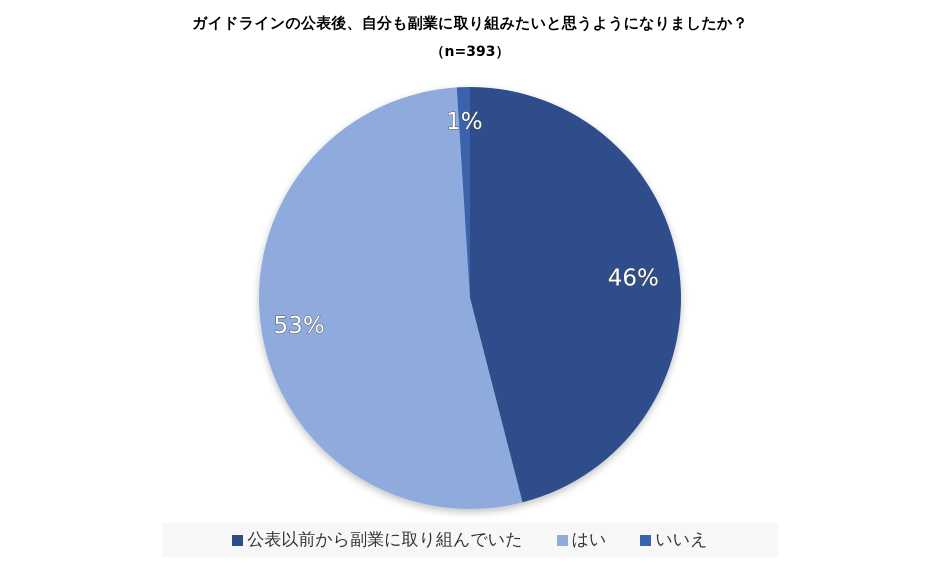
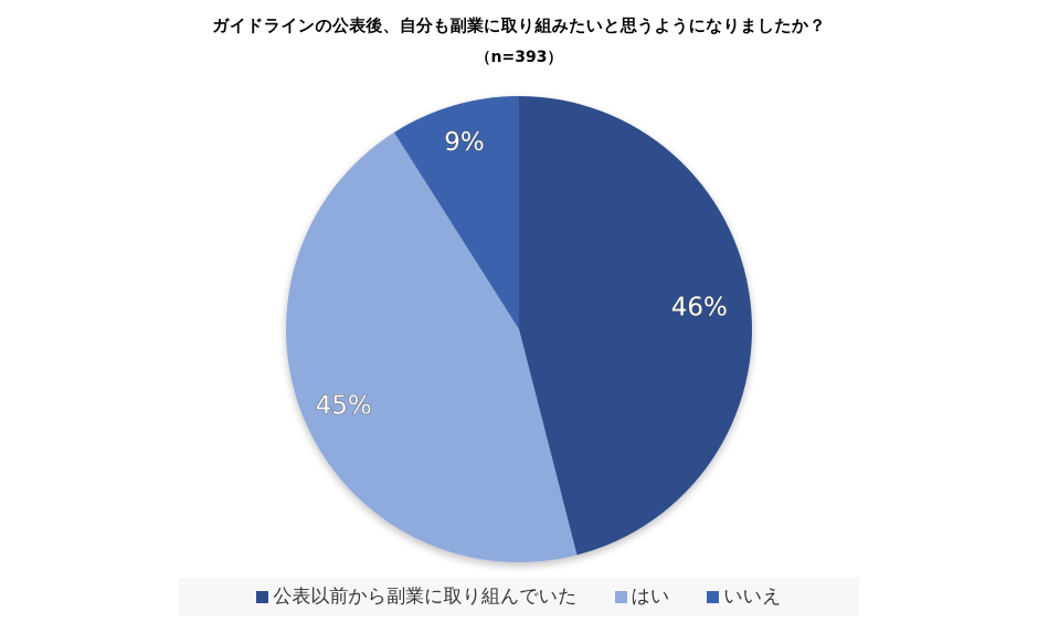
はい: 53% -> 45%
いいえ: 1% -> 9%
